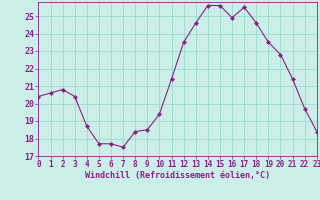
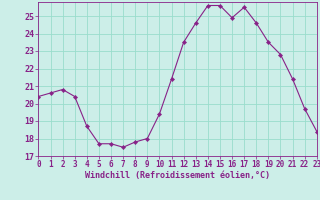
8: 18.4 -> 17.8
9: 18.5 -> 18.0
